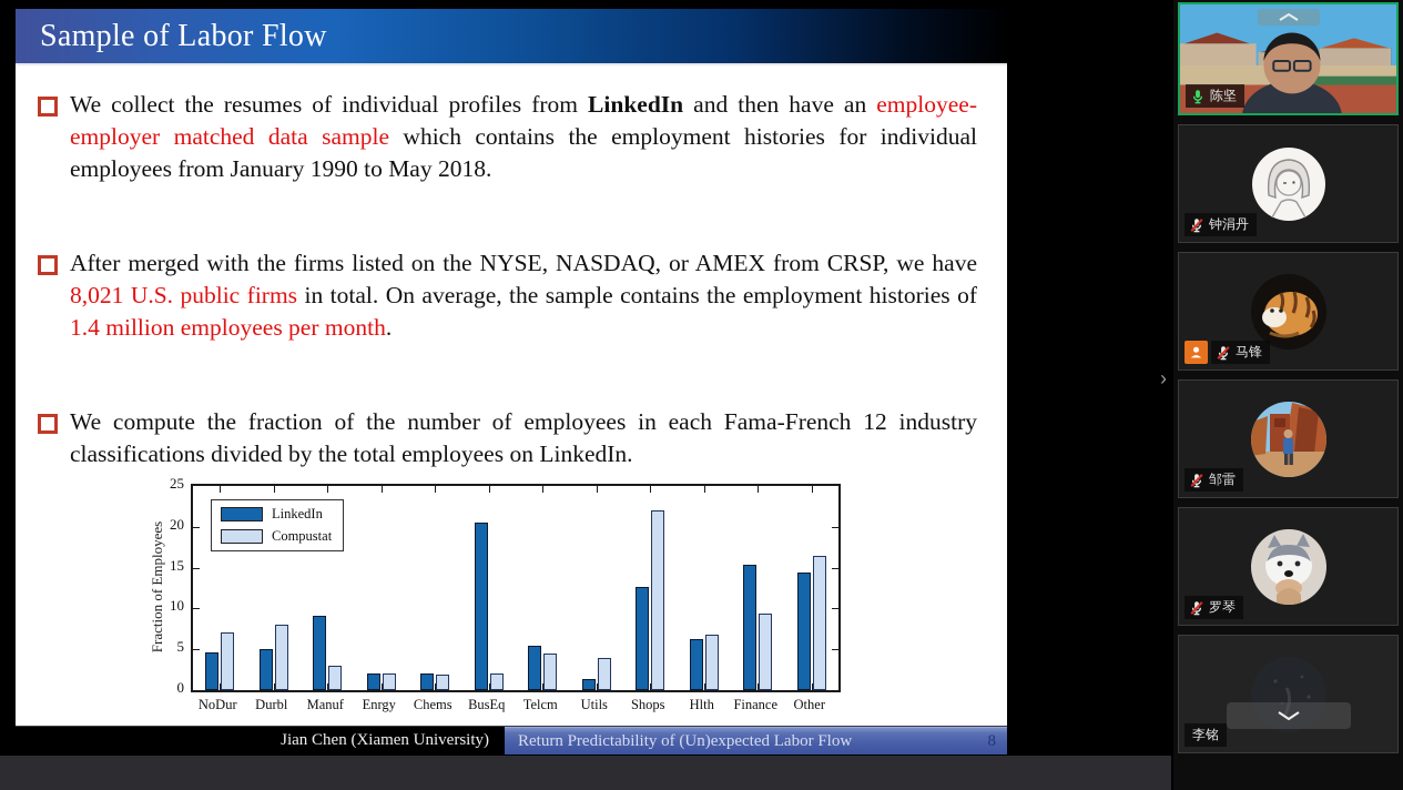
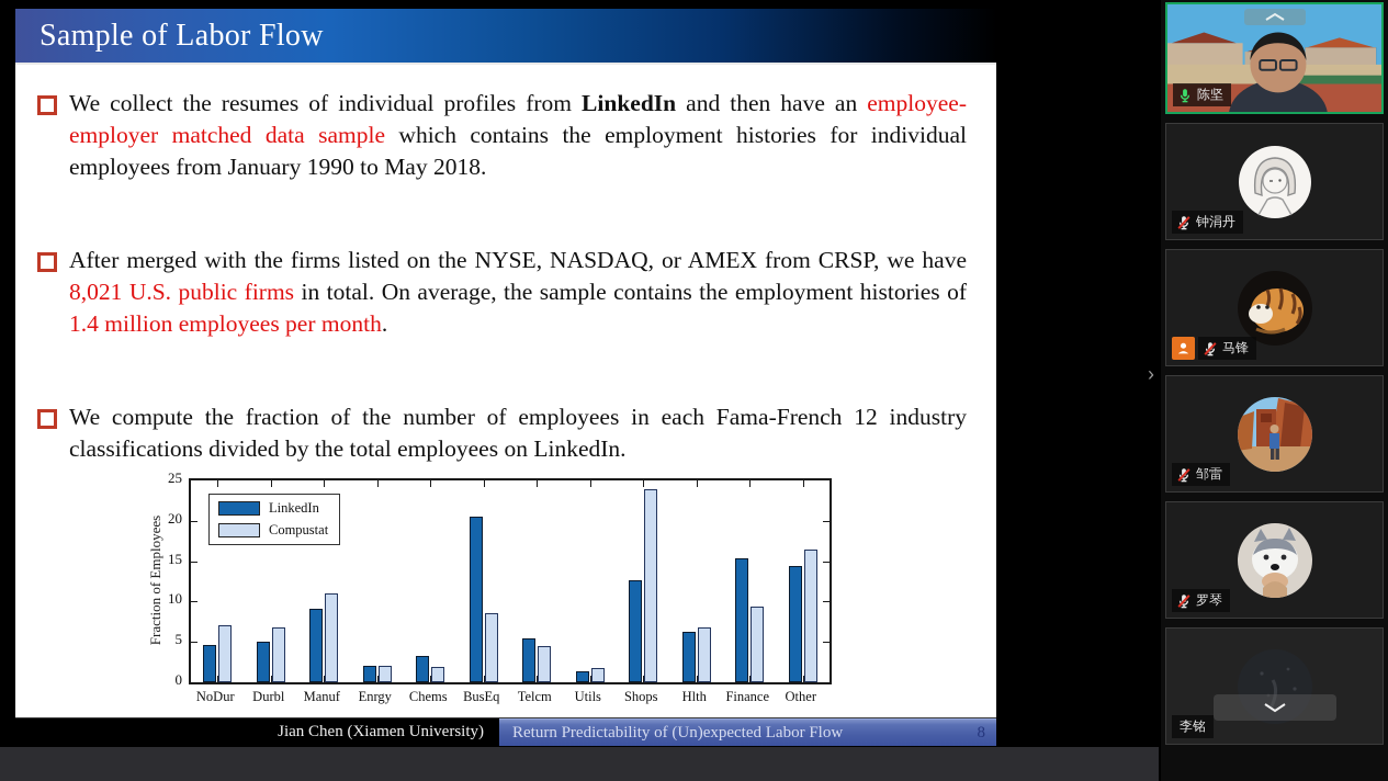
Compustat/Durbl: 8 -> 7
Compustat/Manuf: 3 -> 11
LinkedIn/Chems: 2 -> 3
Compustat/BusEq: 2 -> 9
Compustat/Utils: 4 -> 2
Compustat/Shops: 22 -> 24
